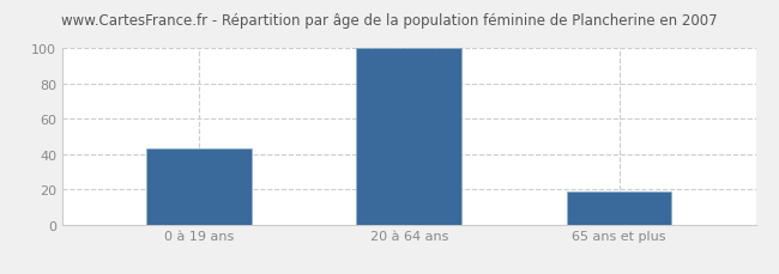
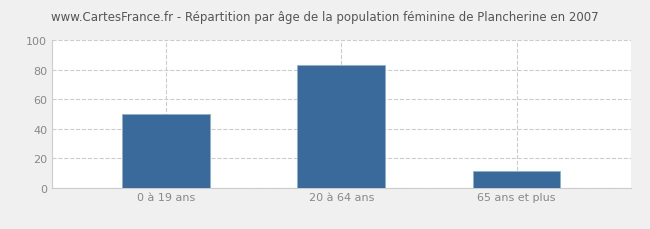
0 à 19 ans: 43 -> 50
20 à 64 ans: 100 -> 83
65 ans et plus: 19 -> 11
